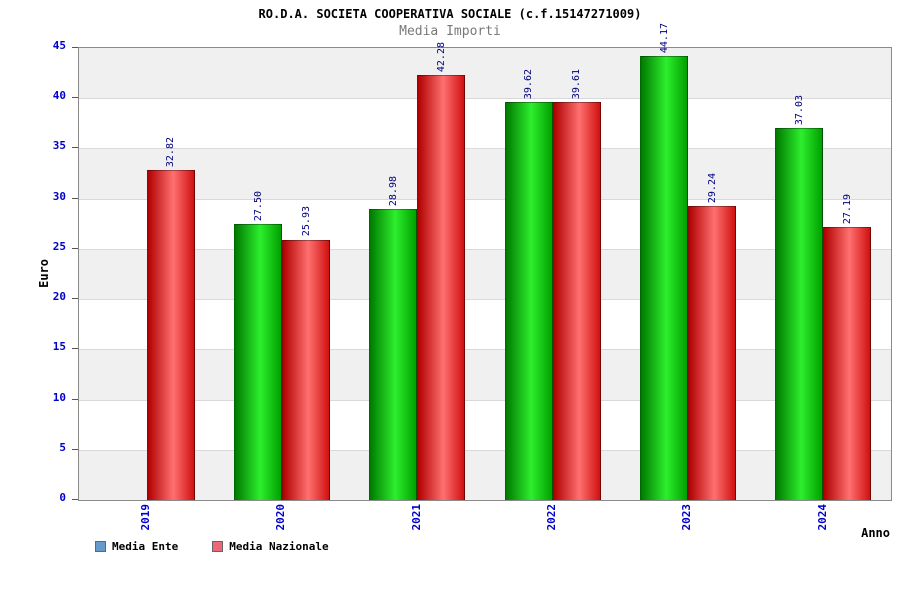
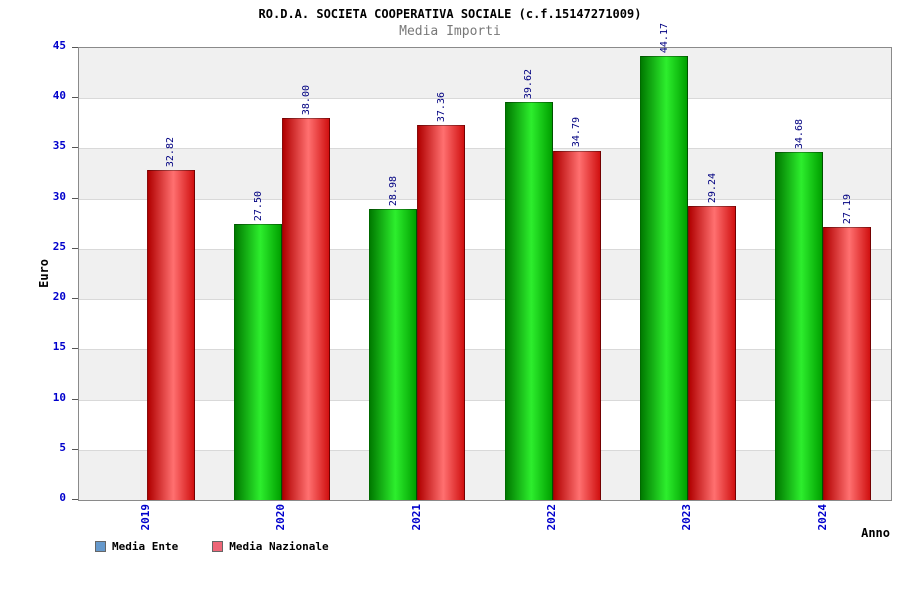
Media Nazionale/2020: 25.93 -> 38.00
Media Nazionale/2021: 42.28 -> 37.36
Media Nazionale/2022: 39.61 -> 34.79
Media Ente/2024: 37.03 -> 34.68
